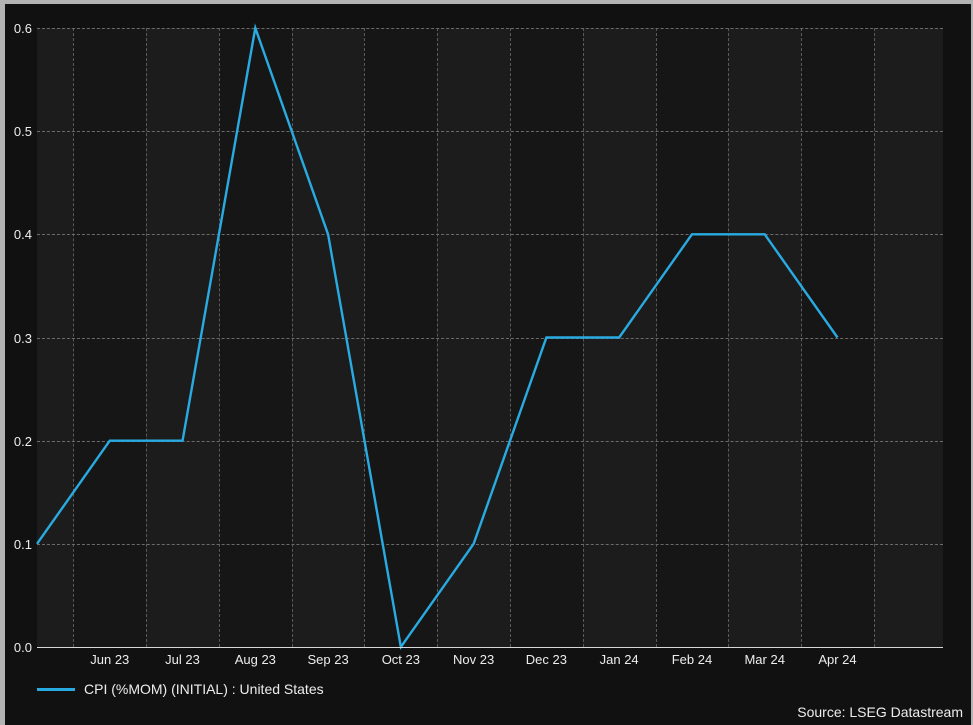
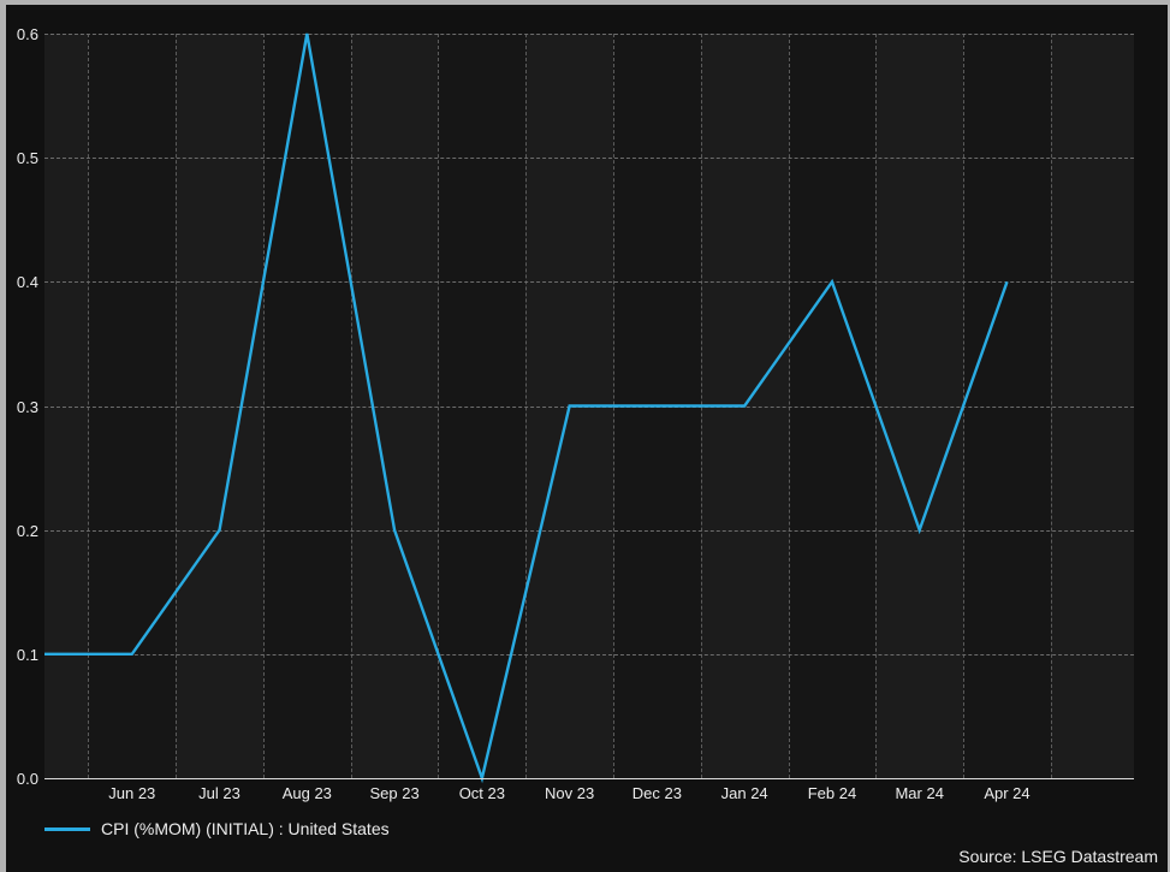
Jun 23: 0.2 -> 0.1
Sep 23: 0.4 -> 0.2
Nov 23: 0.1 -> 0.3
Mar 24: 0.4 -> 0.2
Apr 24: 0.3 -> 0.4
